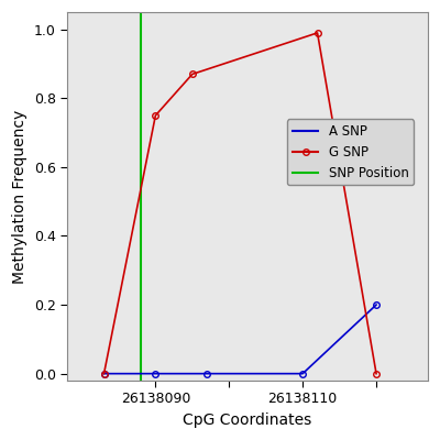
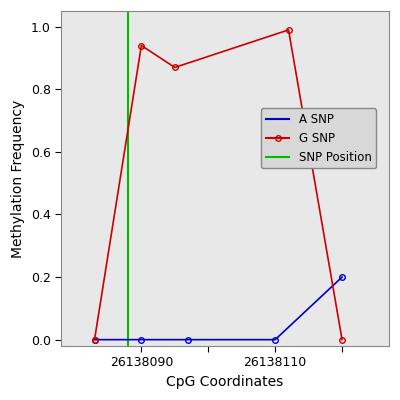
G SNP/26138090: 0.75 -> 0.94
